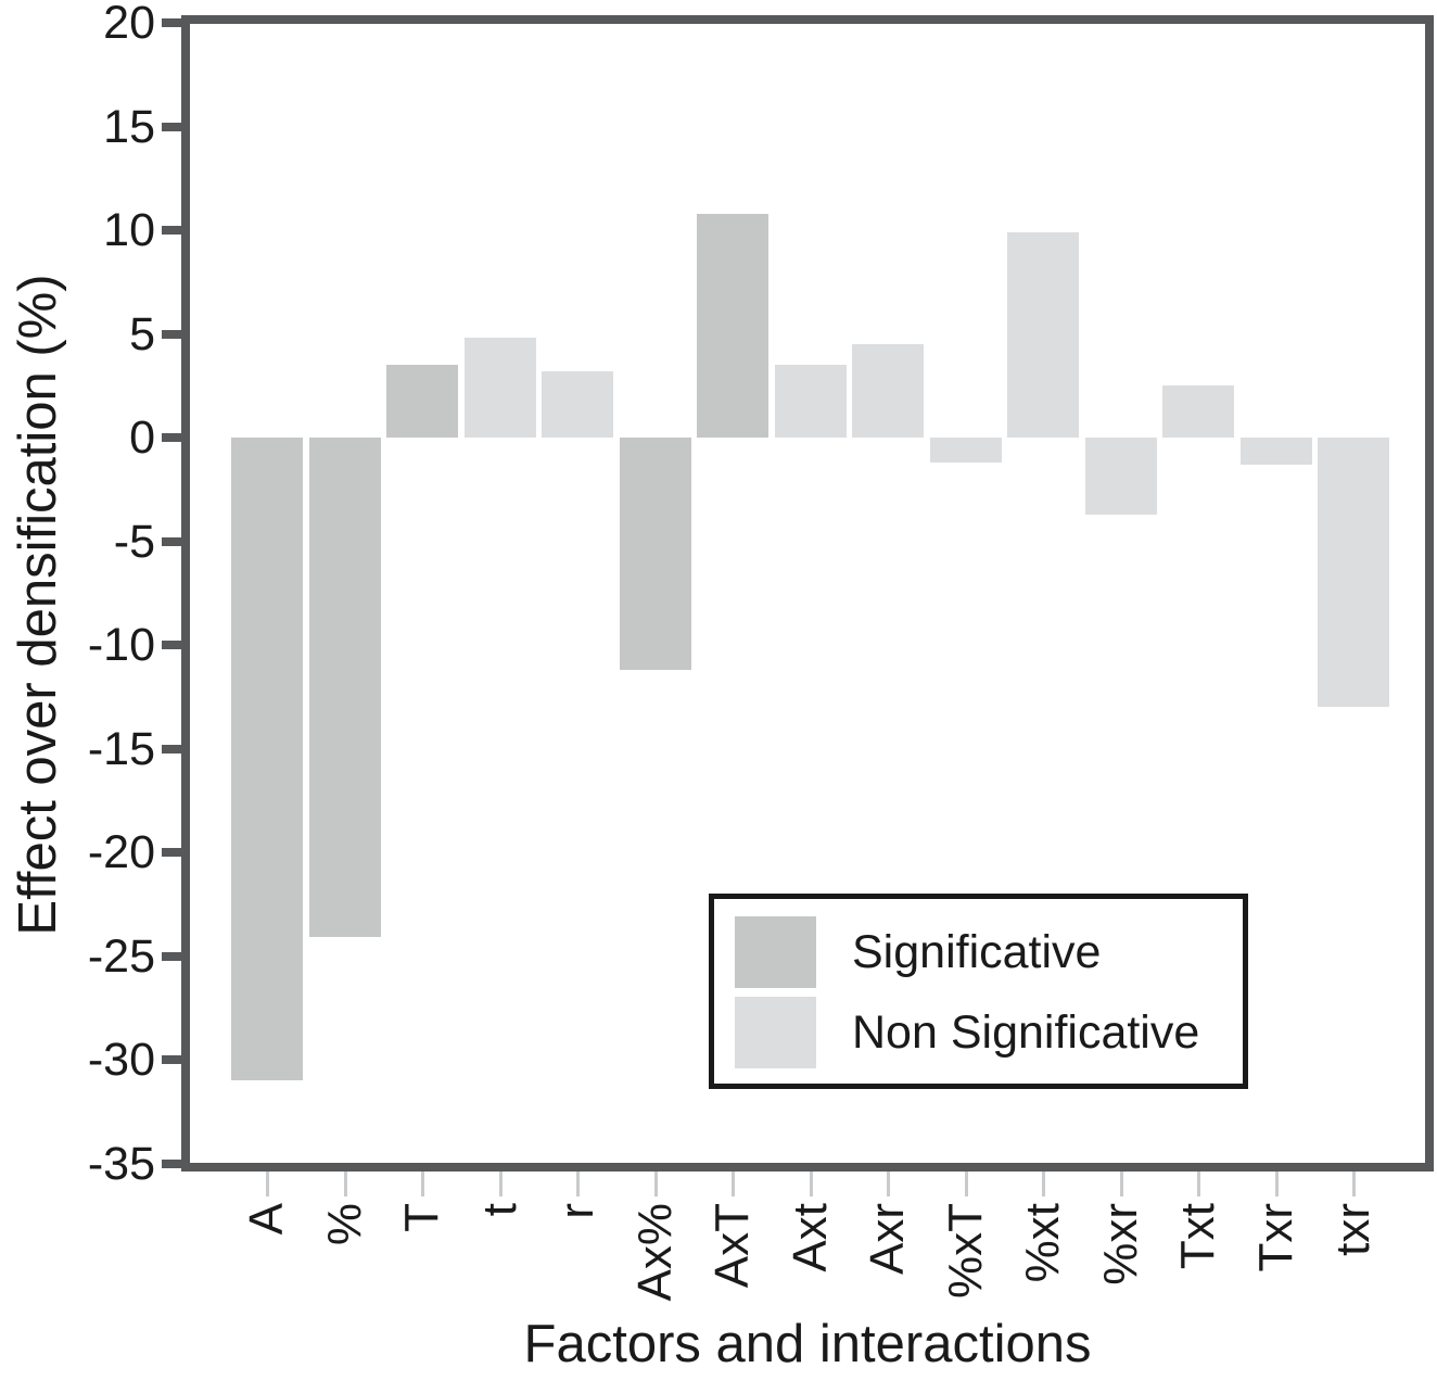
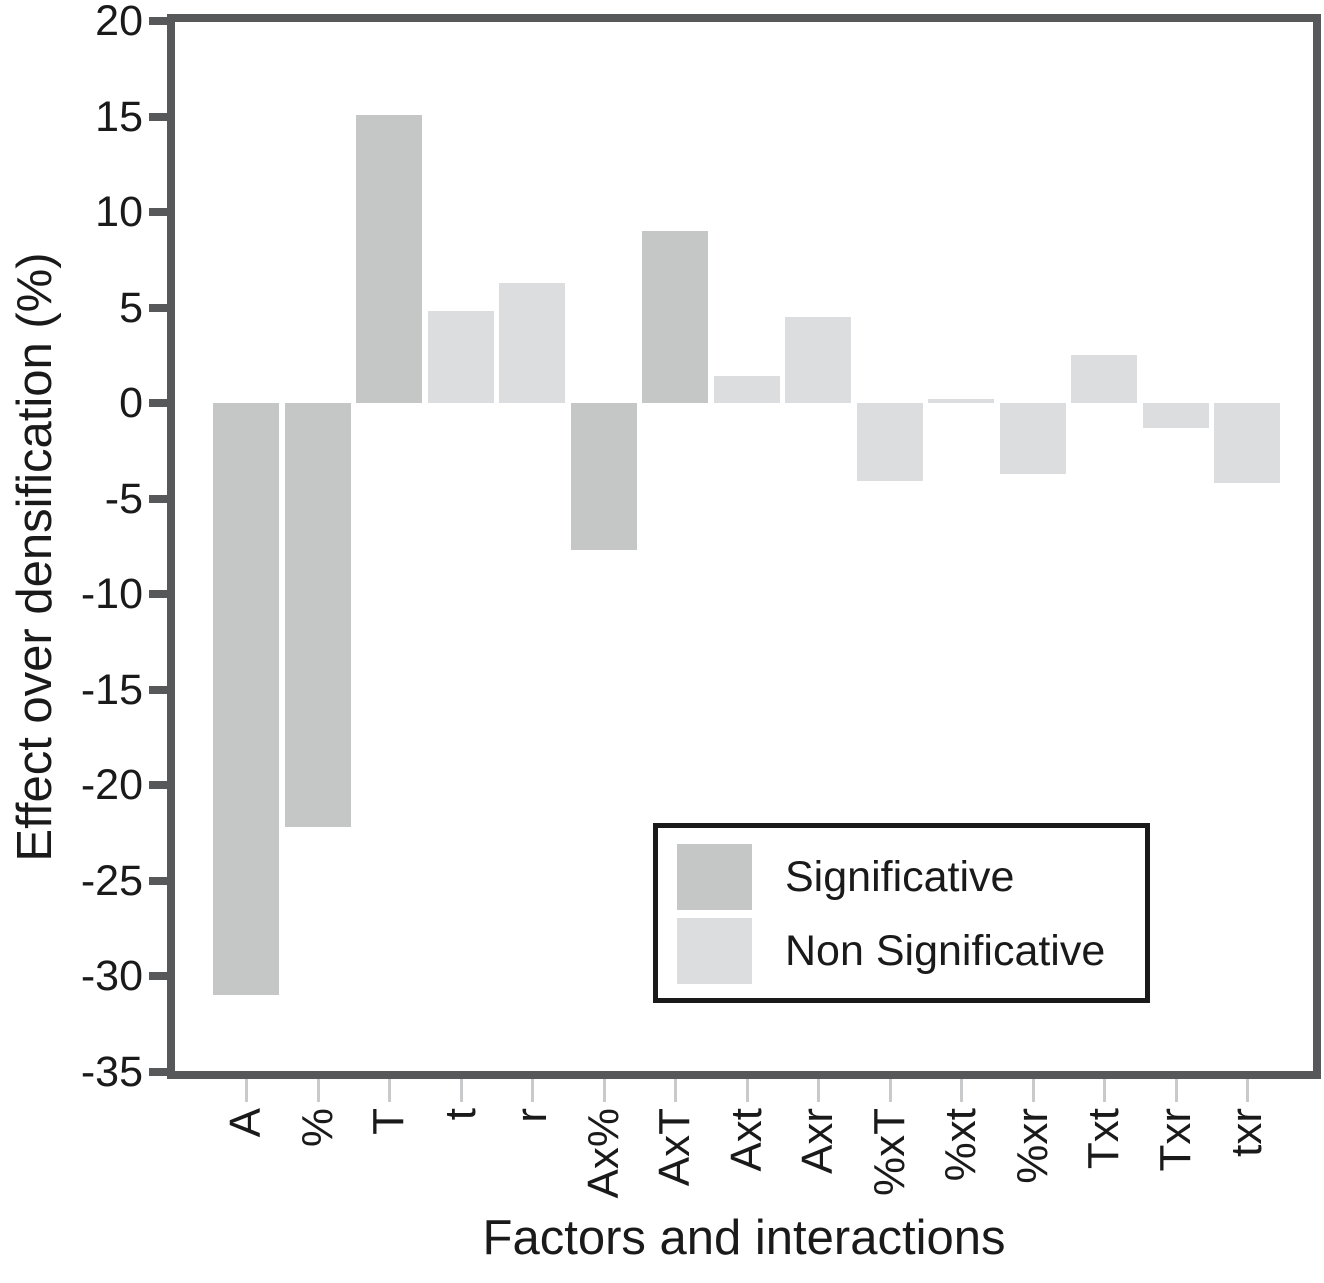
%: -24.1 -> -22.2
T: 3.5 -> 15.1
r: 3.2 -> 6.3
Ax%: -11.2 -> -7.7
AxT: 10.8 -> 9.0
Axt: 3.5 -> 1.4
%xT: -1.2 -> -4.1
%xt: 9.9 -> 0.2
txr: -13.0 -> -4.2
